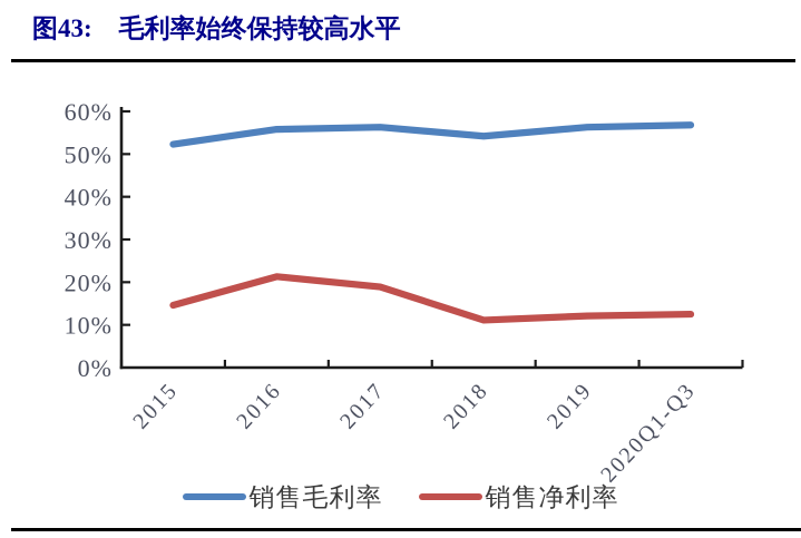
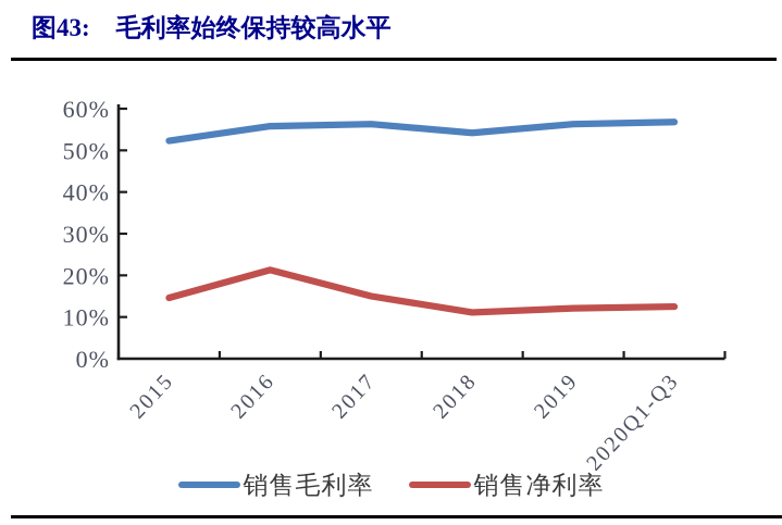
销售净利率/2017: 19% -> 15%
